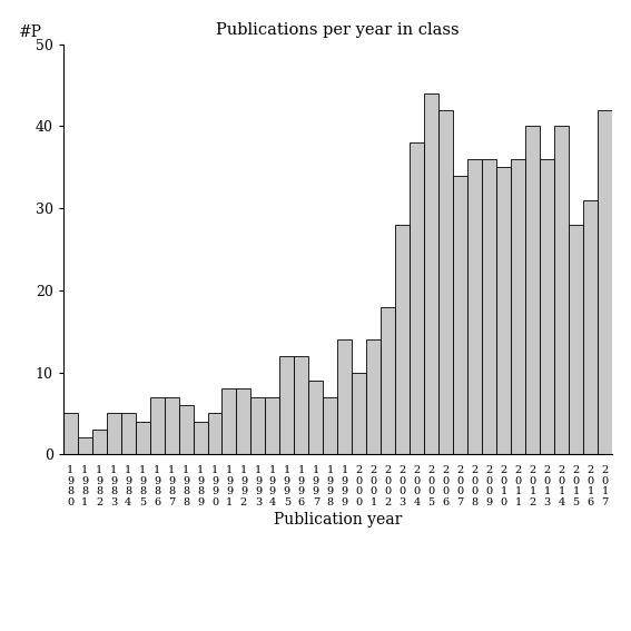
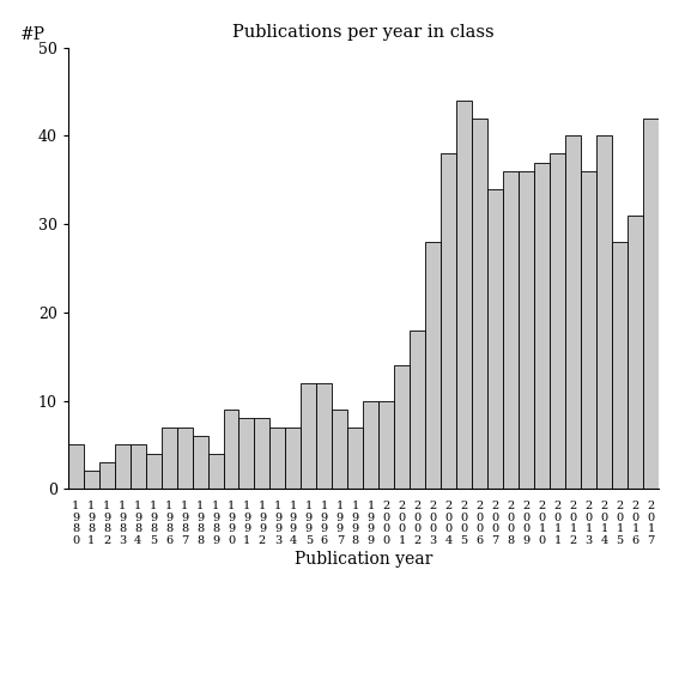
1 9 9 0: 5 -> 9
1 9 9 9: 14 -> 10
2 0 1 0: 35 -> 37
2 0 1 1: 36 -> 38
